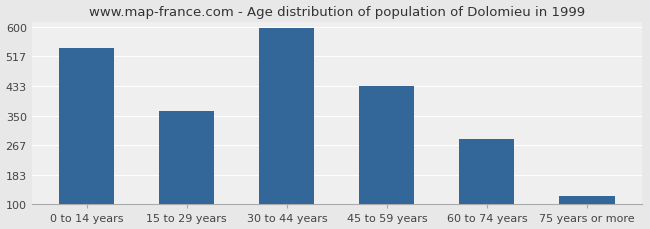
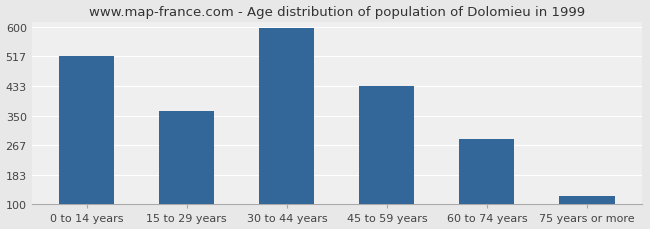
0 to 14 years: 540 -> 517
